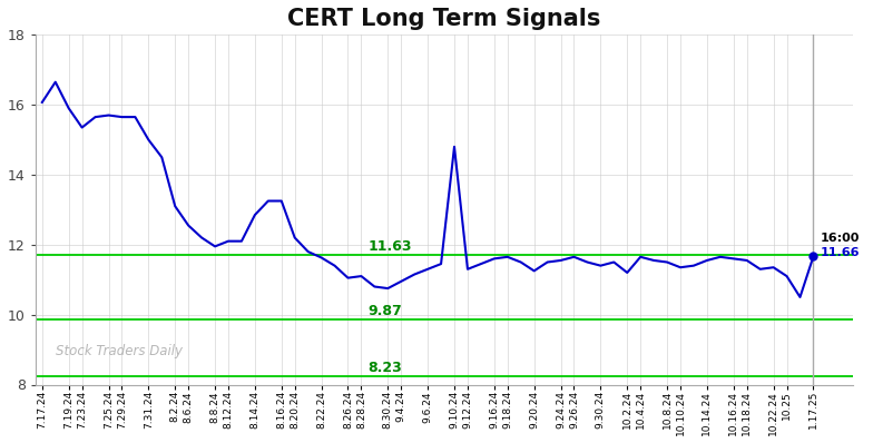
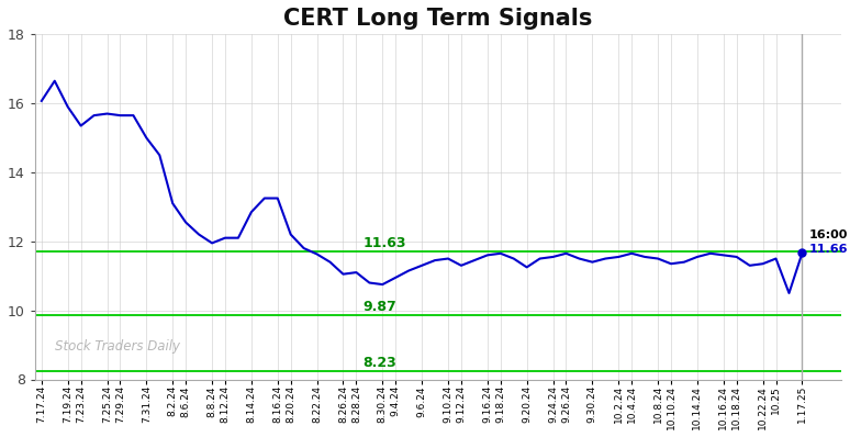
9.10.24: 14.80 -> 11.50
10.2.24: 11.20 -> 11.55
10.25: 11.10 -> 11.50
